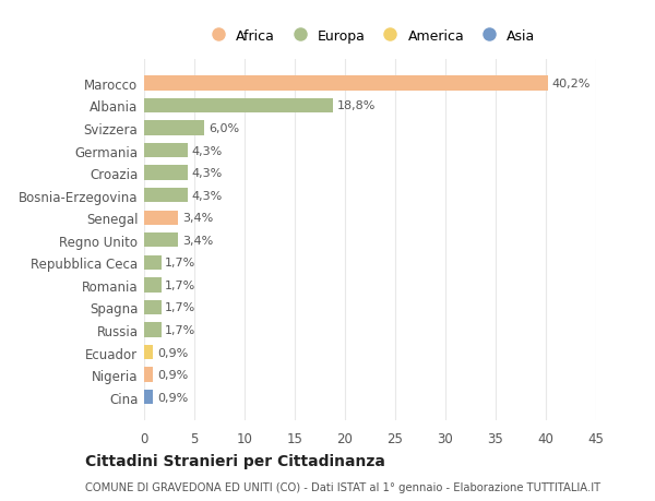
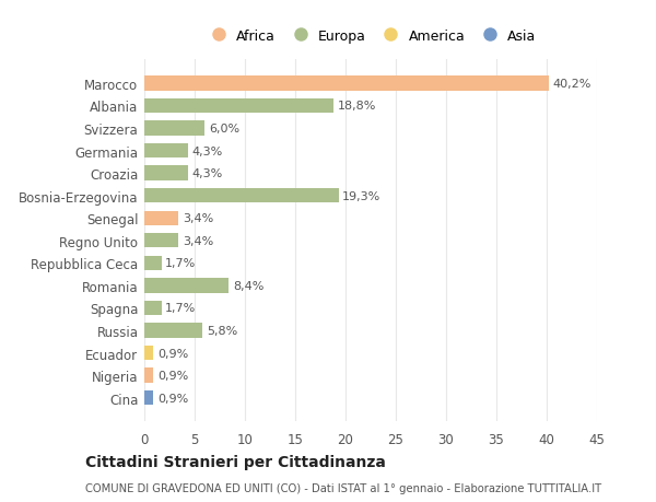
Bosnia-Erzegovina: 4,3% -> 19,3%
Romania: 1,7% -> 8,4%
Russia: 1,7% -> 5,8%
